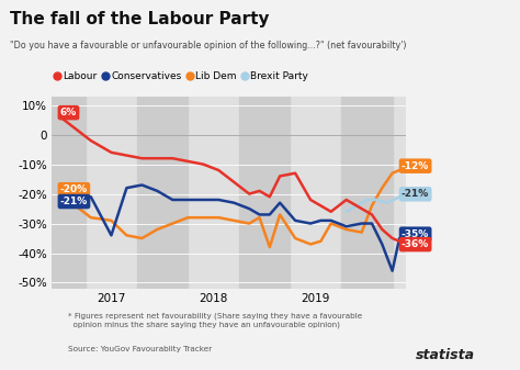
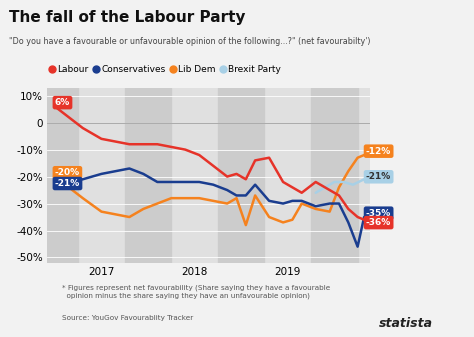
Conservatives/2017: -34% -> -19%
Lib Dem/2017: -29% -> -33%
